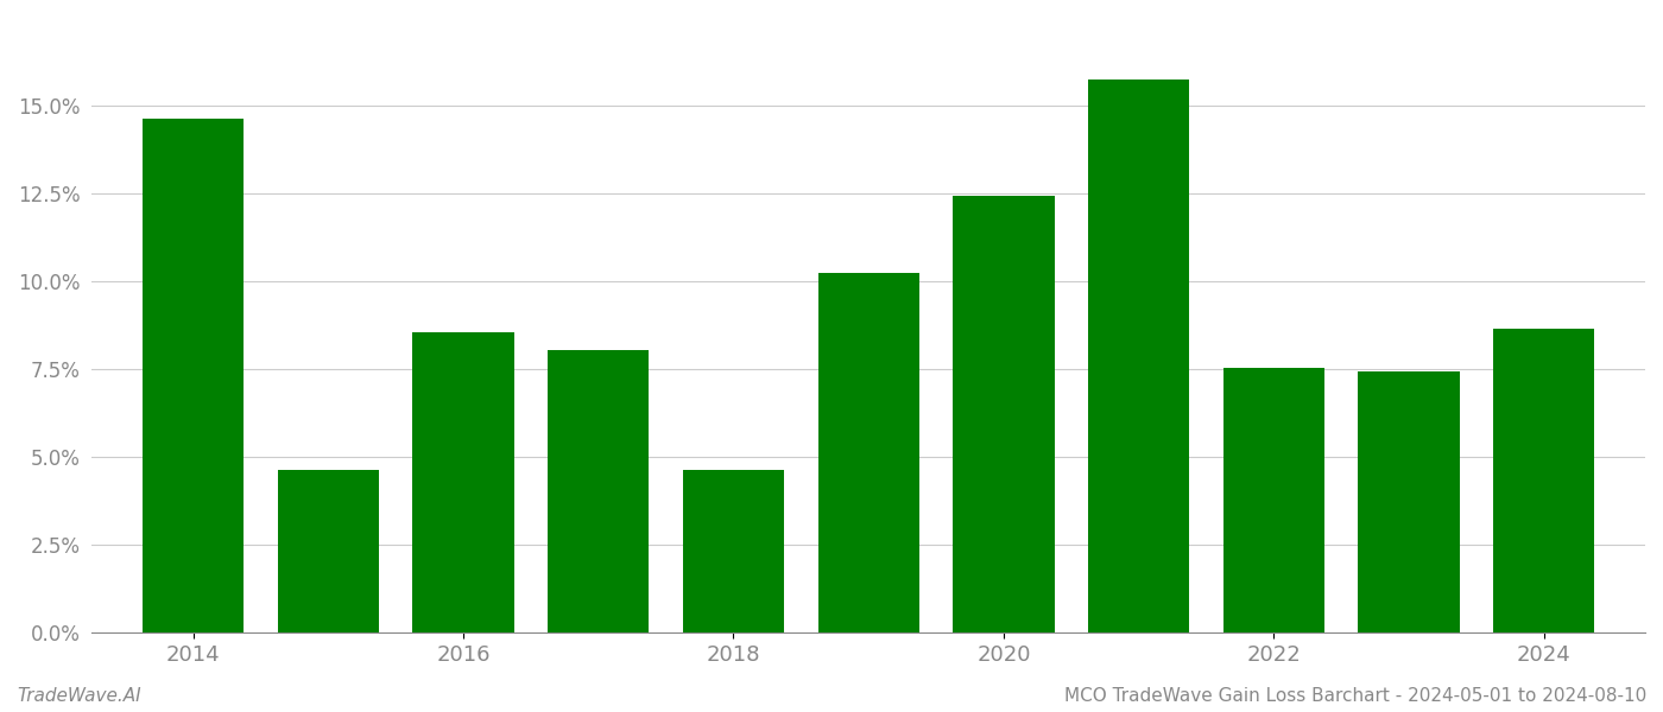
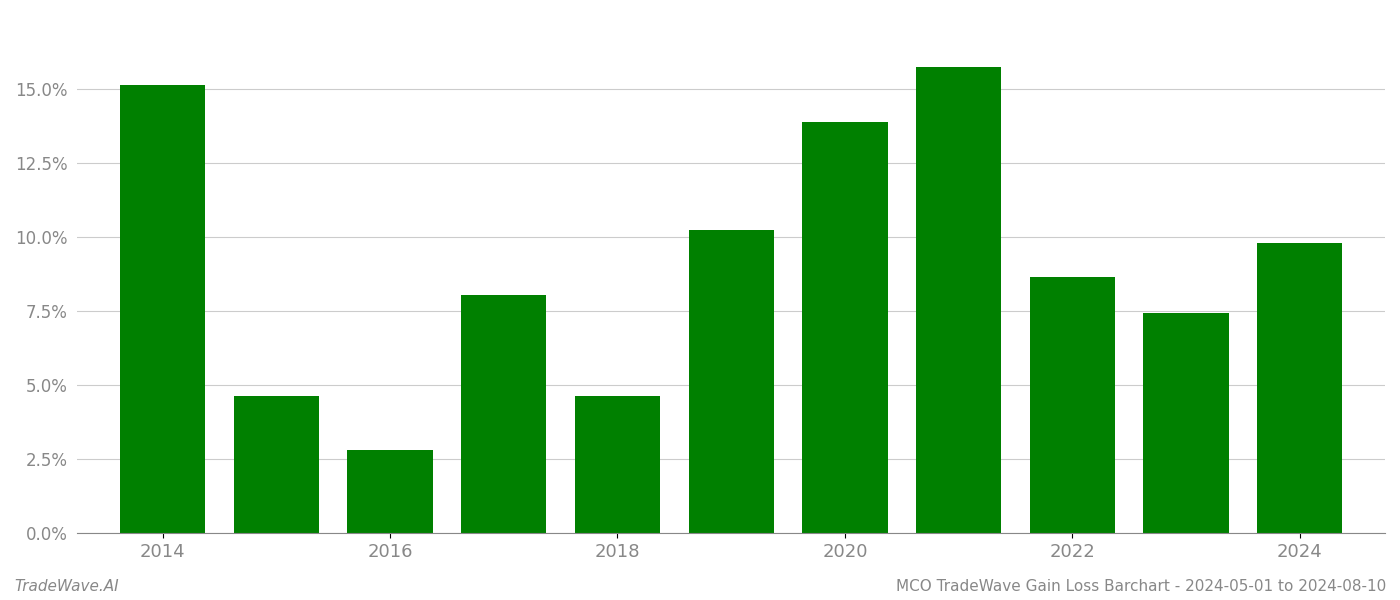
2014: 14.62% -> 15.15%
2016: 8.55% -> 2.80%
2020: 12.45% -> 13.90%
2022: 7.55% -> 8.65%
2024: 8.65% -> 9.80%
